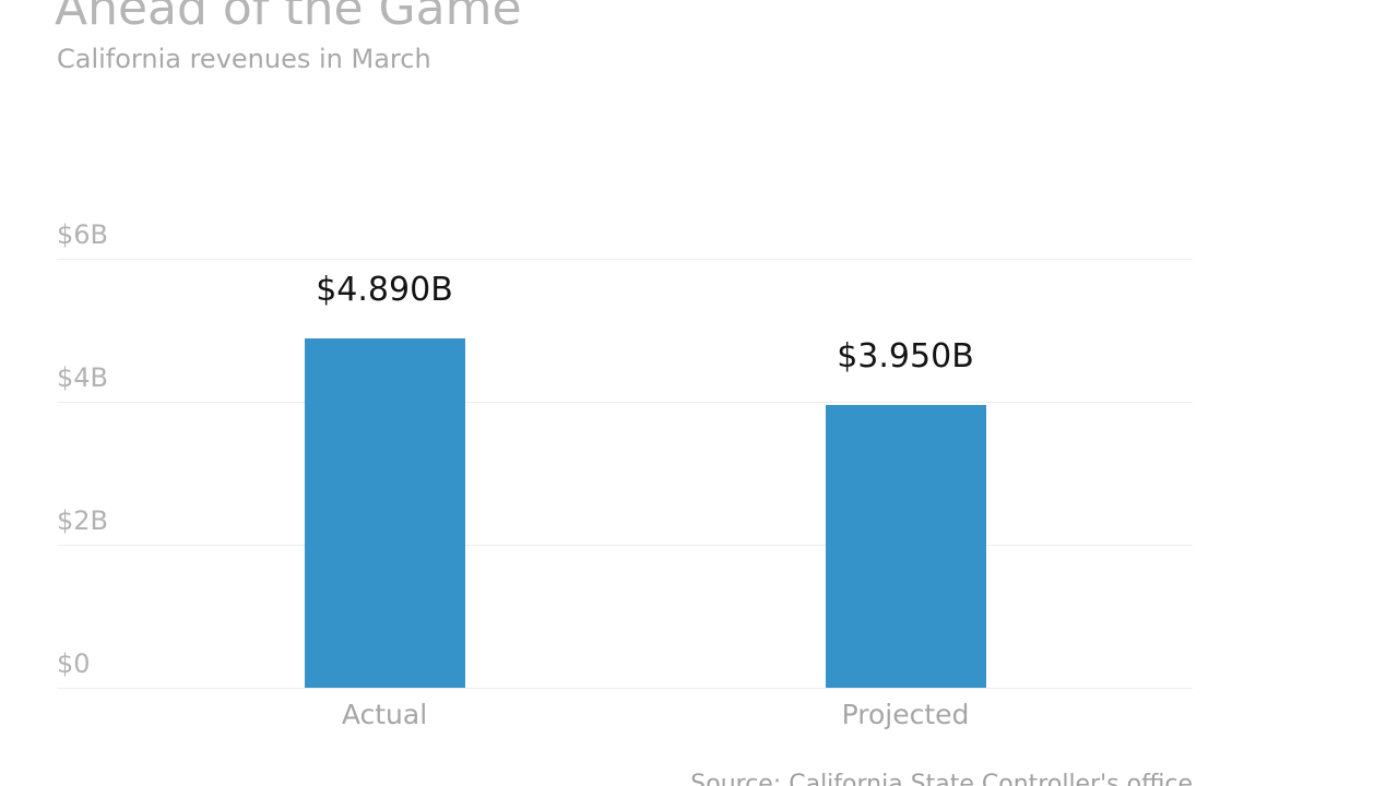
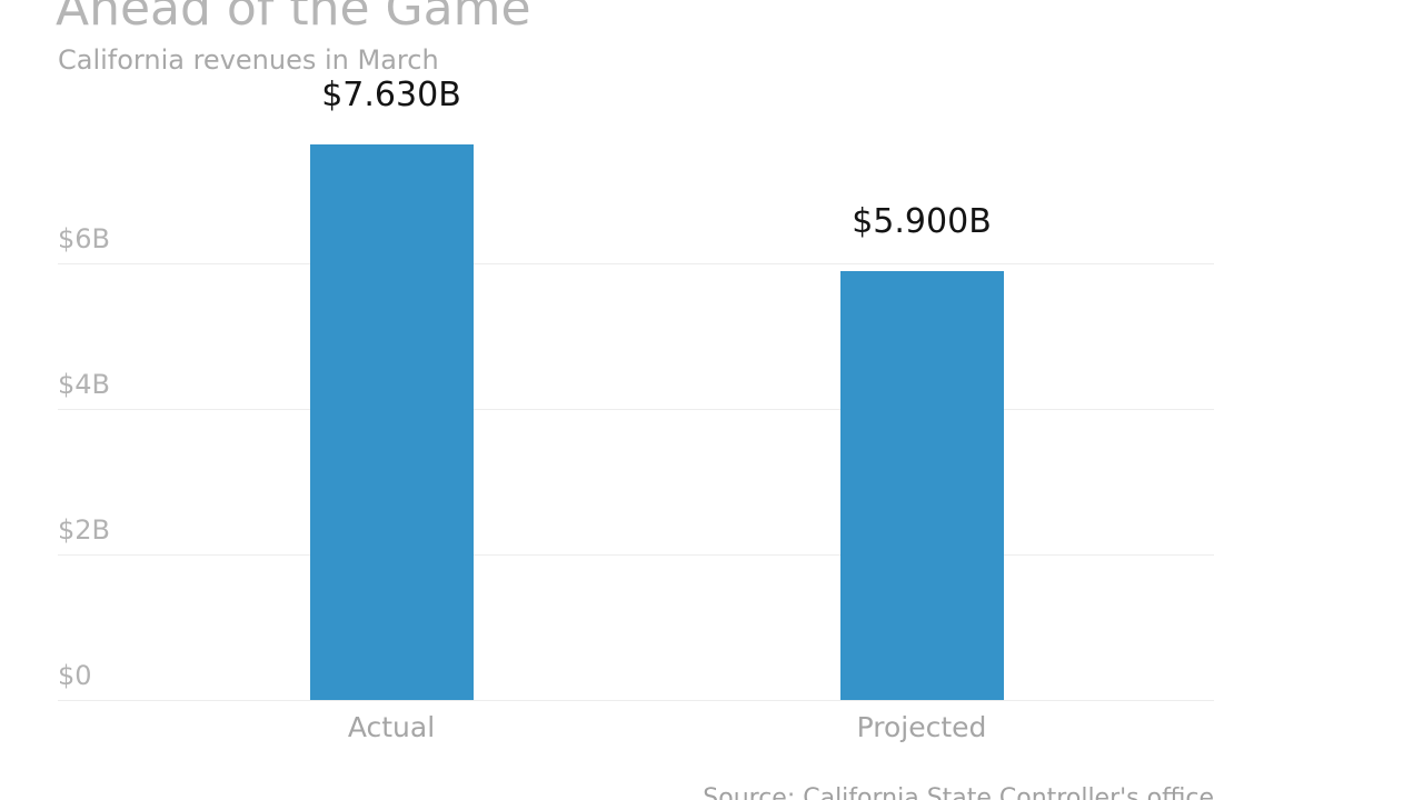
Actual: $4.890B -> $7.630B
Projected: $3.950B -> $5.900B
